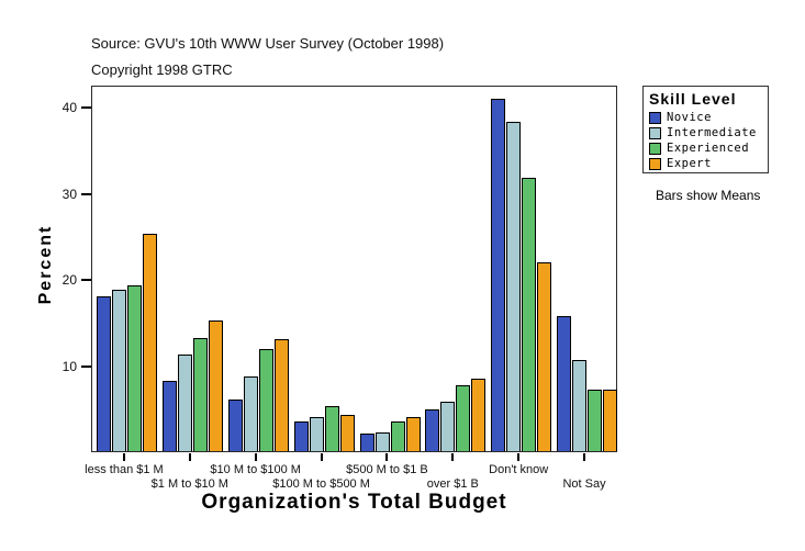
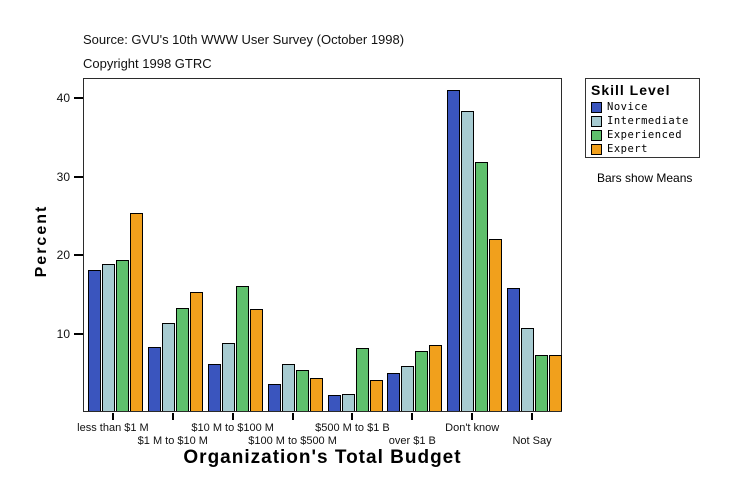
Experienced/$10 M to $100 M: 12 -> 16
Intermediate/$100 M to $500 M: 4 -> 6
Experienced/$500 M to $1 B: 3 -> 8
